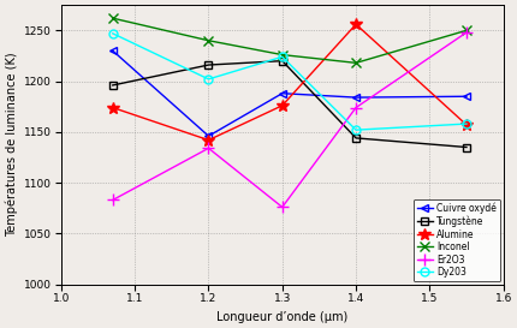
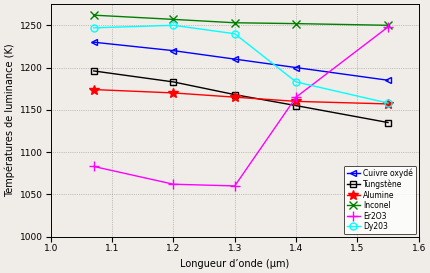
Cuivre oxydé/1.2: 1146 -> 1220
Tungstène/1.2: 1216 -> 1183
Alumine/1.2: 1142 -> 1170
Inconel/1.2: 1240 -> 1257
Er2O3/1.2: 1134 -> 1062
Dy203/1.2: 1202 -> 1250
Cuivre oxydé/1.3: 1188 -> 1210
Tungstène/1.3: 1220 -> 1168
Alumine/1.3: 1176 -> 1165
Inconel/1.3: 1226 -> 1253
Er2O3/1.3: 1076 -> 1060
Dy203/1.3: 1224 -> 1240
Cuivre oxydé/1.4: 1184 -> 1200
Tungstène/1.4: 1144 -> 1155
Alumine/1.4: 1256 -> 1160
Inconel/1.4: 1218 -> 1252
Er2O3/1.4: 1174 -> 1165
Dy203/1.4: 1152 -> 1183
